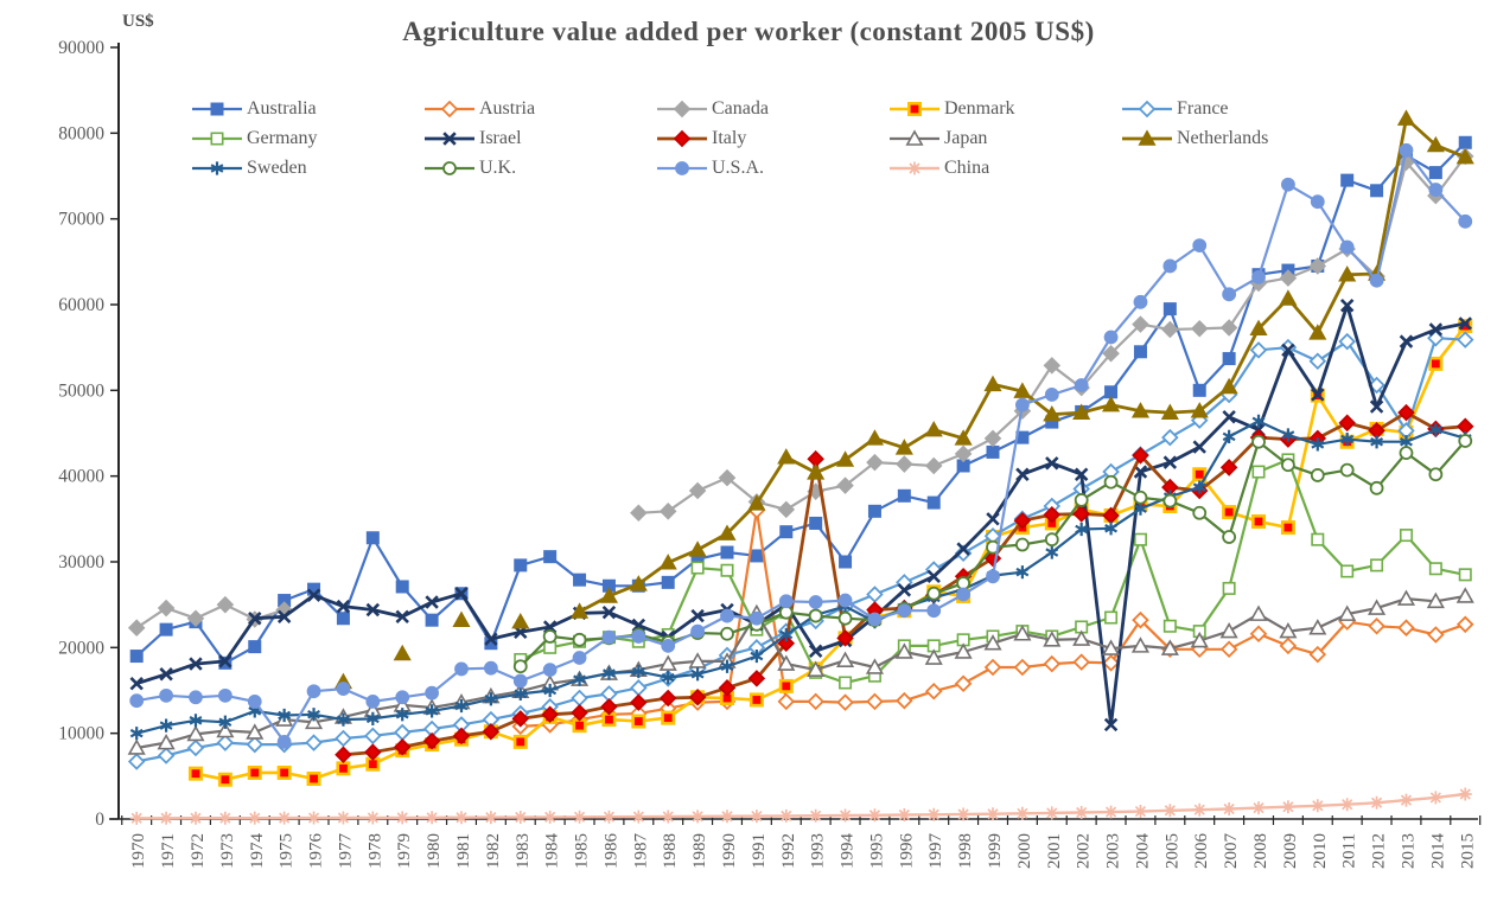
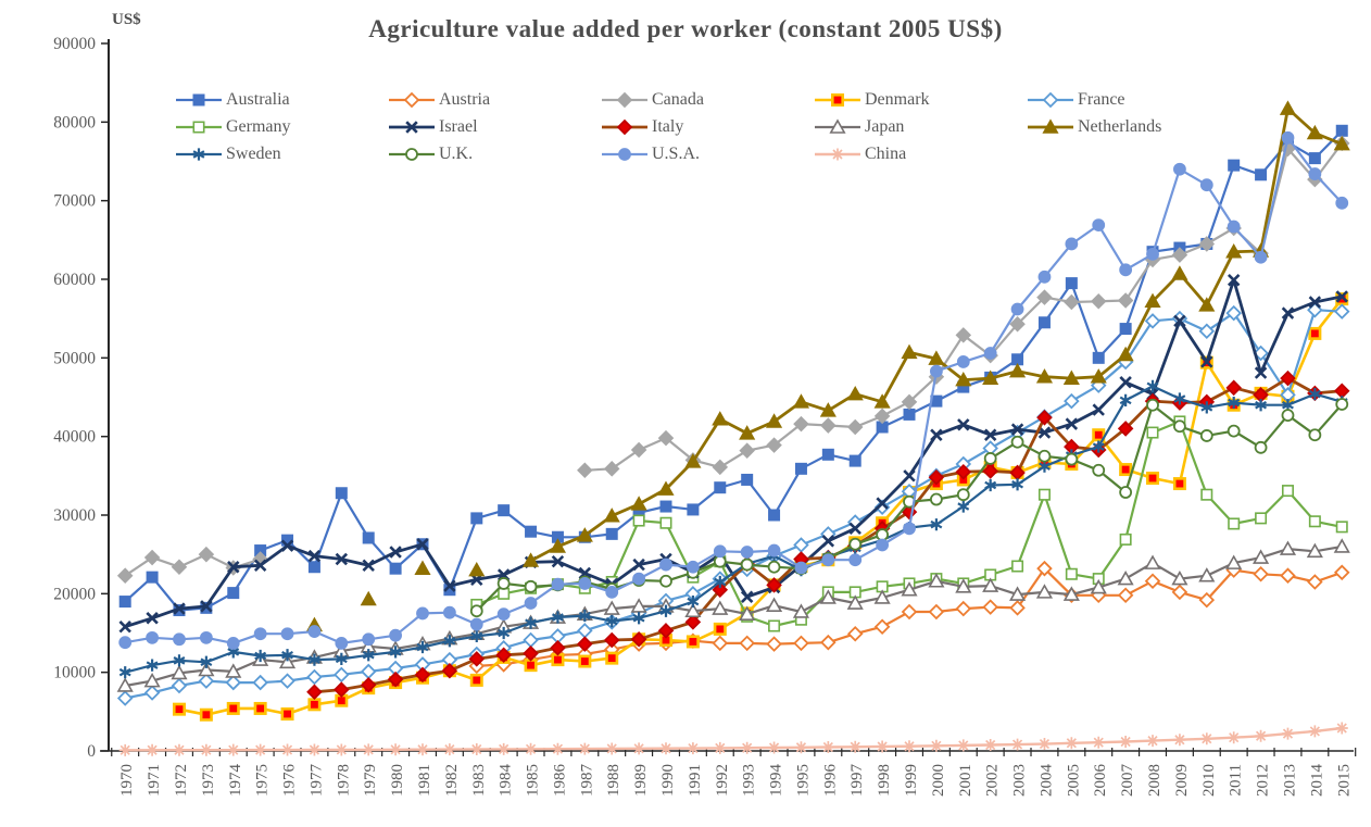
Australia/1972: 23000 -> 18000
U.S.A./1975: 9000 -> 15000
Austria/1991: 36000 -> 14000
Japan/1991: 24000 -> 18000
Italy/1993: 42000 -> 24000
Denmark/1998: 26000 -> 29000
Israel/2003: 11000 -> 41000
